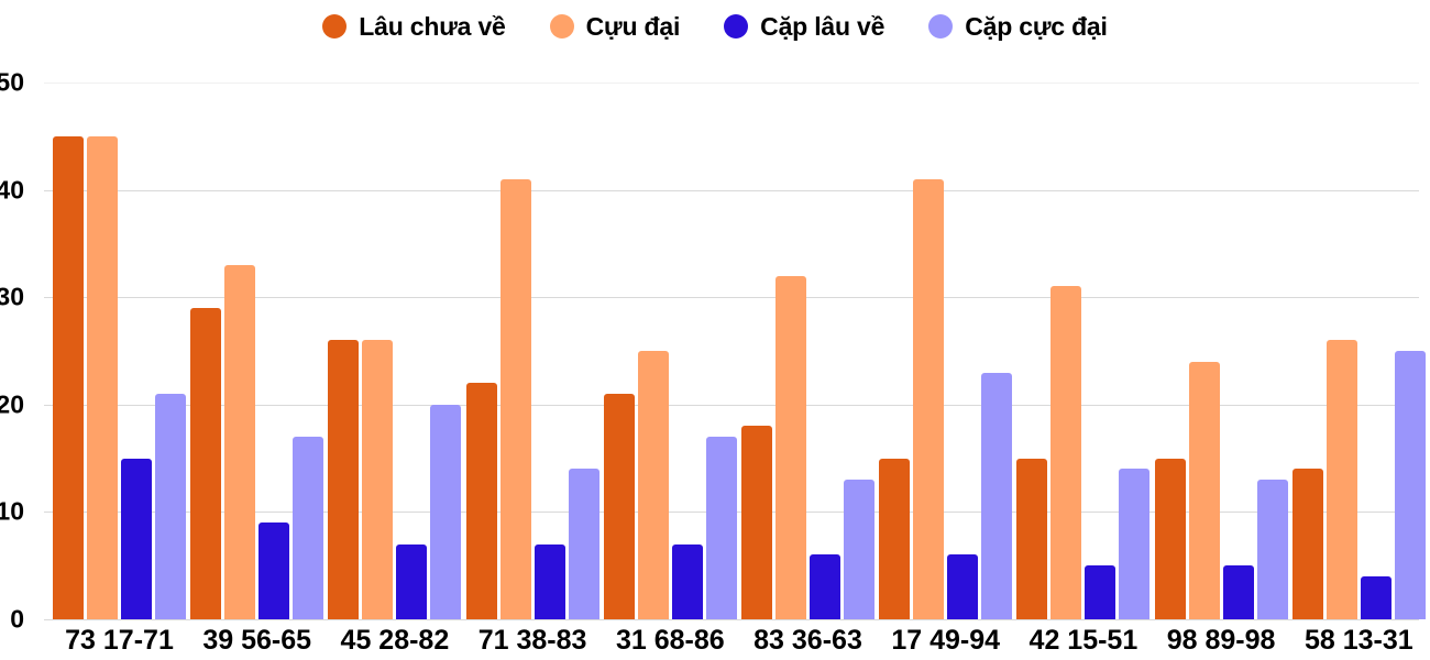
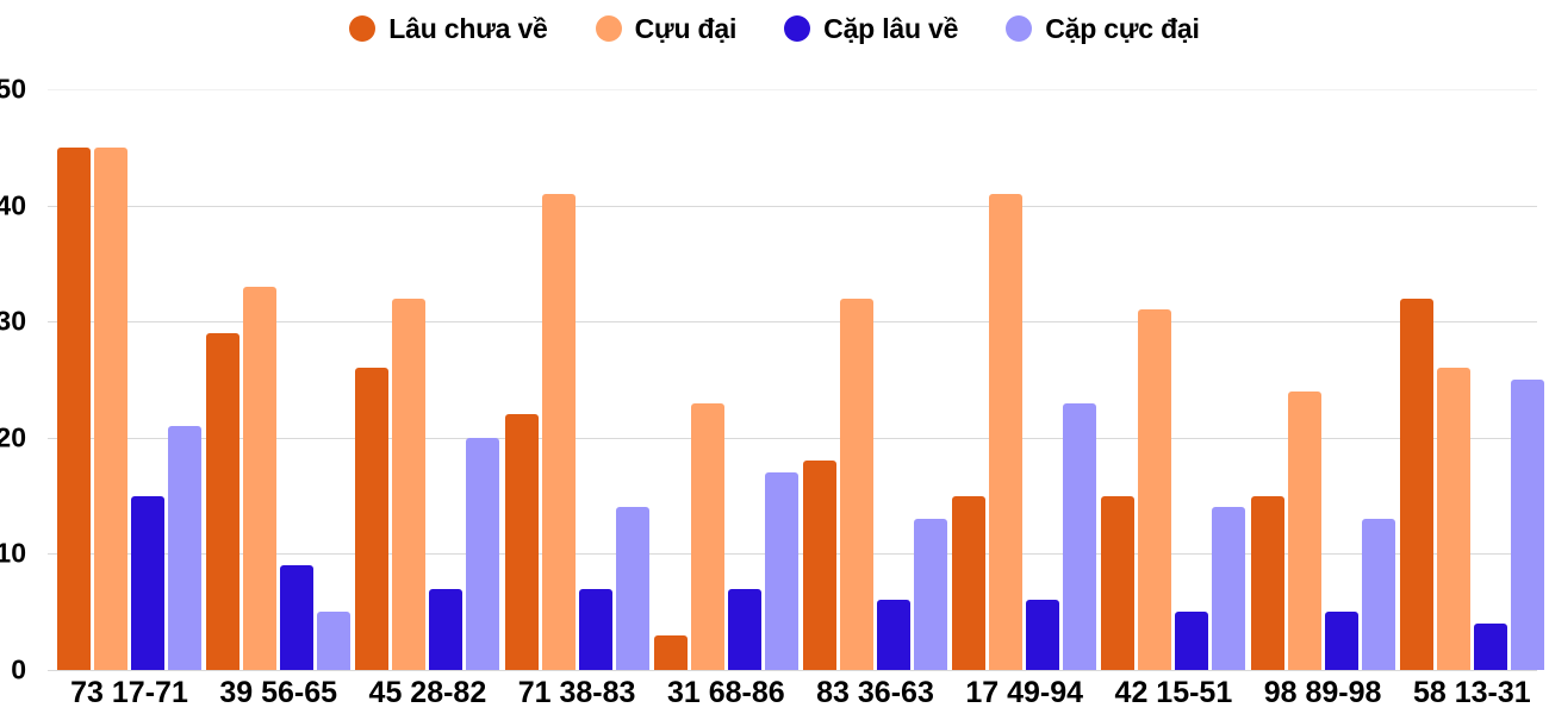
Cặp cực đại/39 56-65: 17 -> 5
Cựu đại/45 28-82: 26 -> 32
Lâu chưa về/31 68-86: 21 -> 3
Cựu đại/31 68-86: 25 -> 23
Lâu chưa về/58 13-31: 14 -> 32
